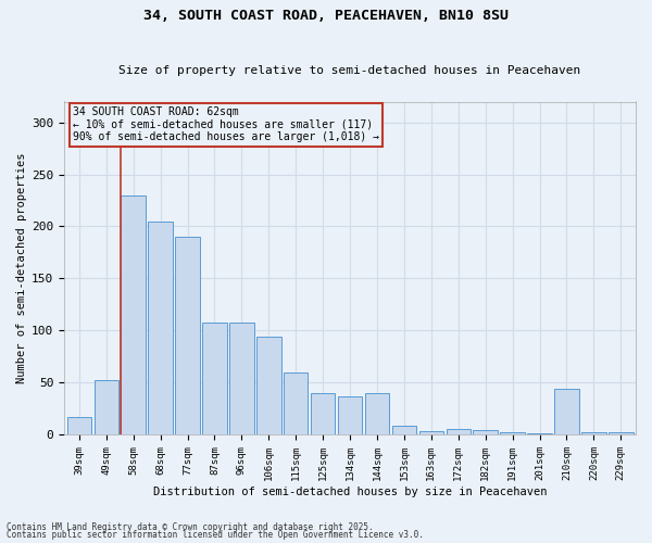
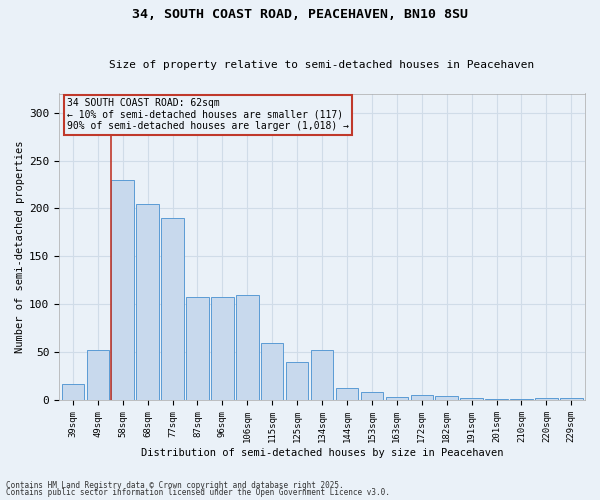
106sqm: 94 -> 110
134sqm: 36 -> 52
144sqm: 40 -> 13
210sqm: 44 -> 1
